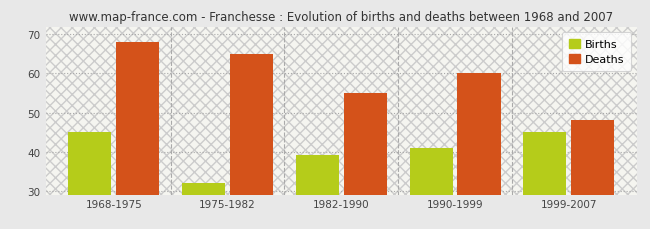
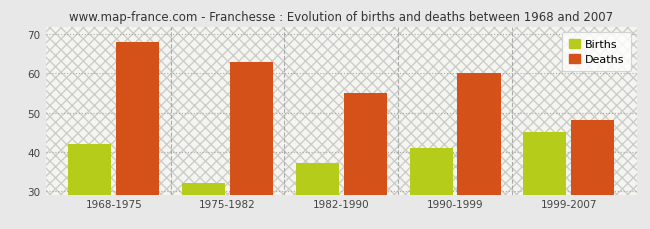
Births/1968-1975: 45 -> 42
Deaths/1975-1982: 65 -> 63
Births/1982-1990: 39 -> 37
